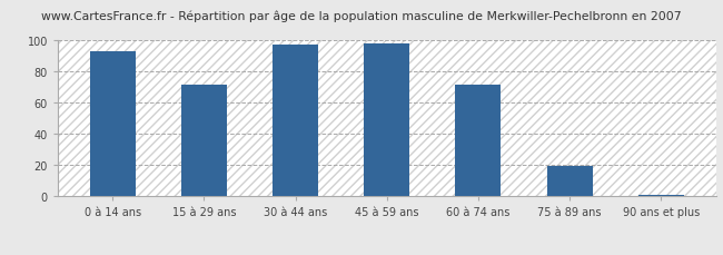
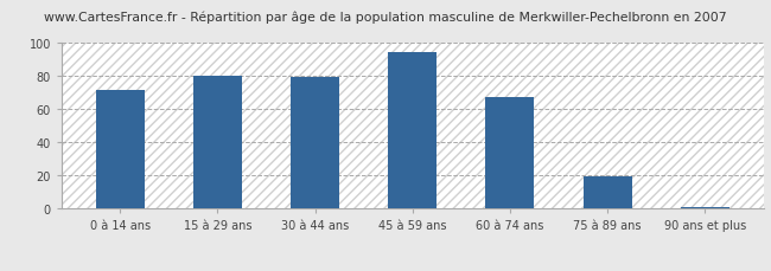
0 à 14 ans: 93 -> 71
15 à 29 ans: 71 -> 80
30 à 44 ans: 97 -> 79
45 à 59 ans: 98 -> 94
60 à 74 ans: 71 -> 67
